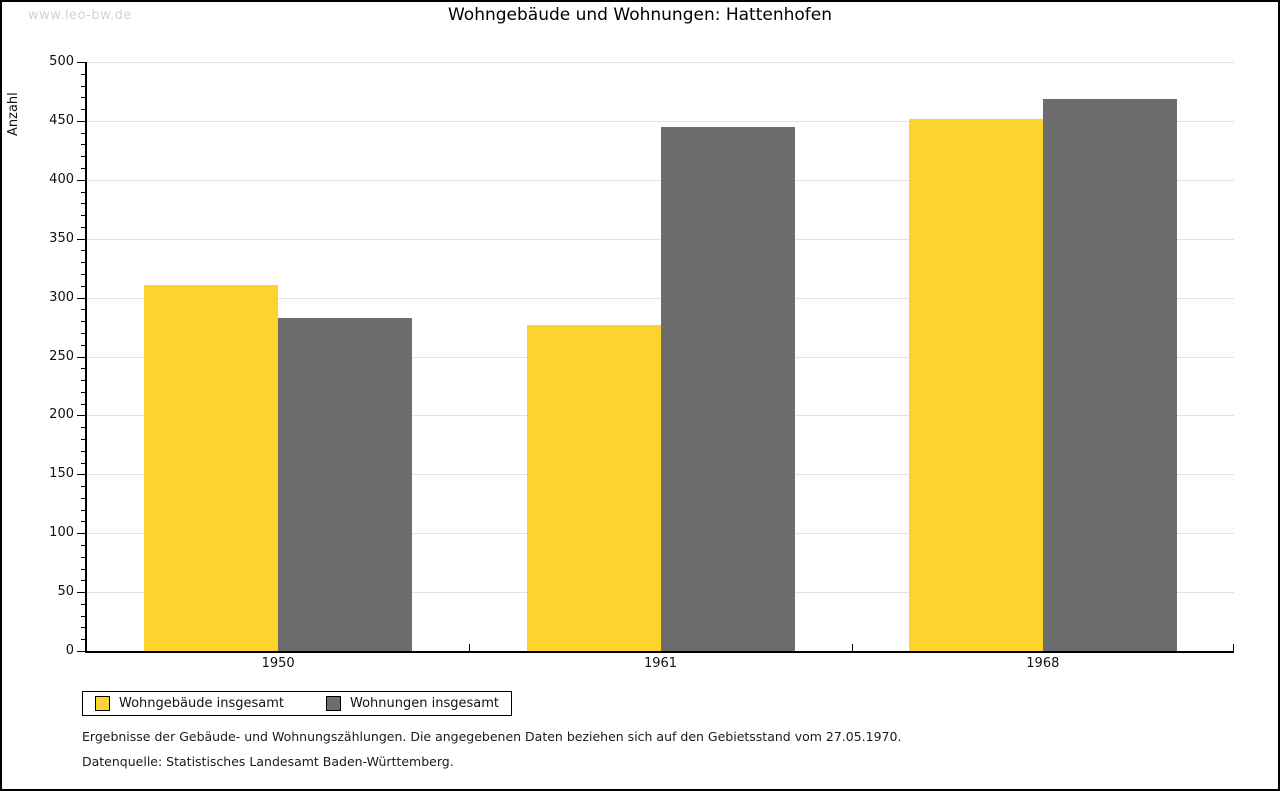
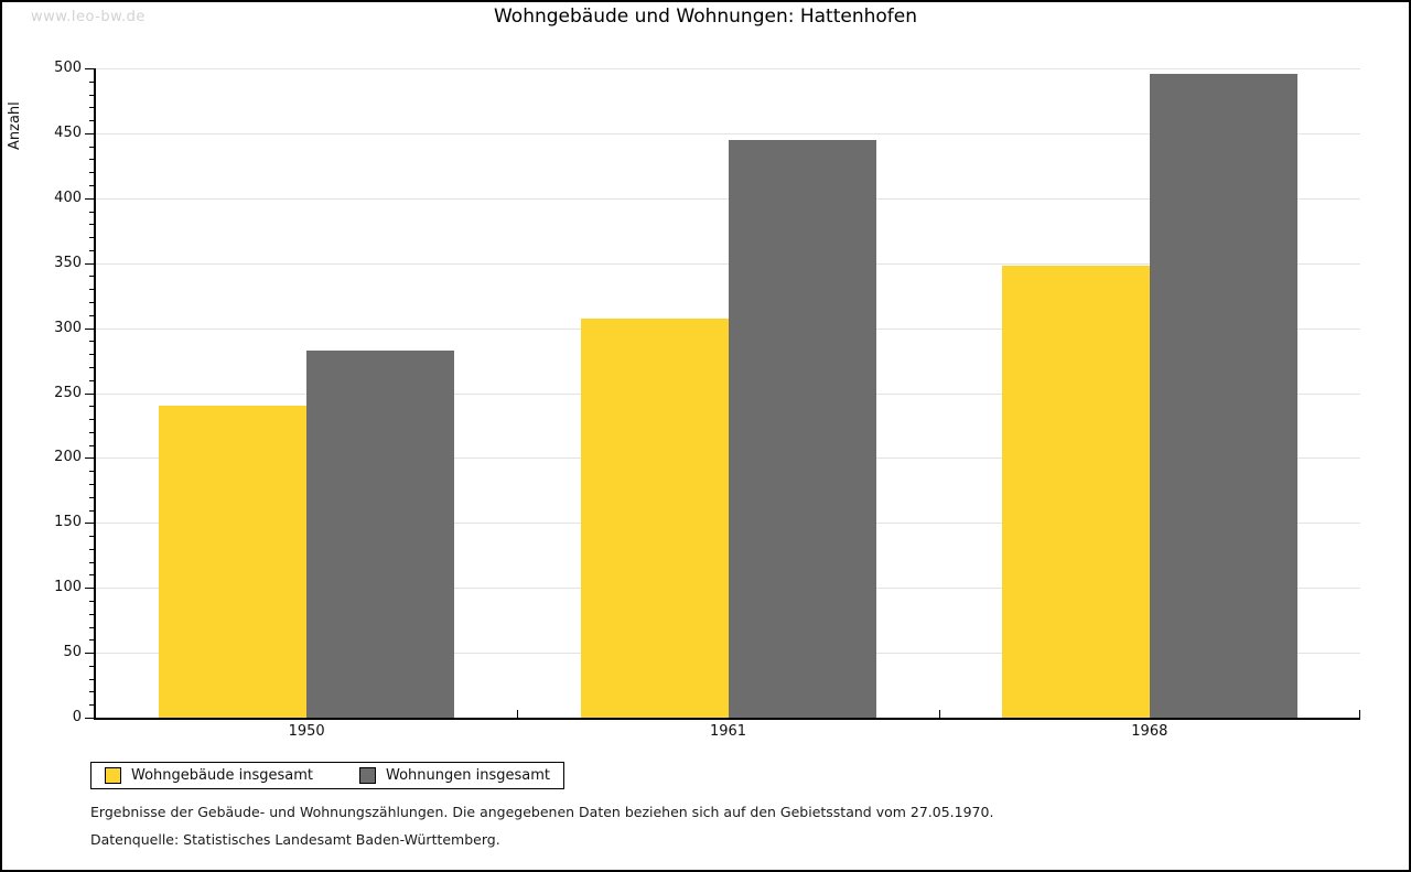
Wohngebäude insgesamt/1950: 311 -> 240
Wohngebäude insgesamt/1961: 277 -> 307
Wohngebäude insgesamt/1968: 452 -> 348
Wohnungen insgesamt/1968: 469 -> 496
